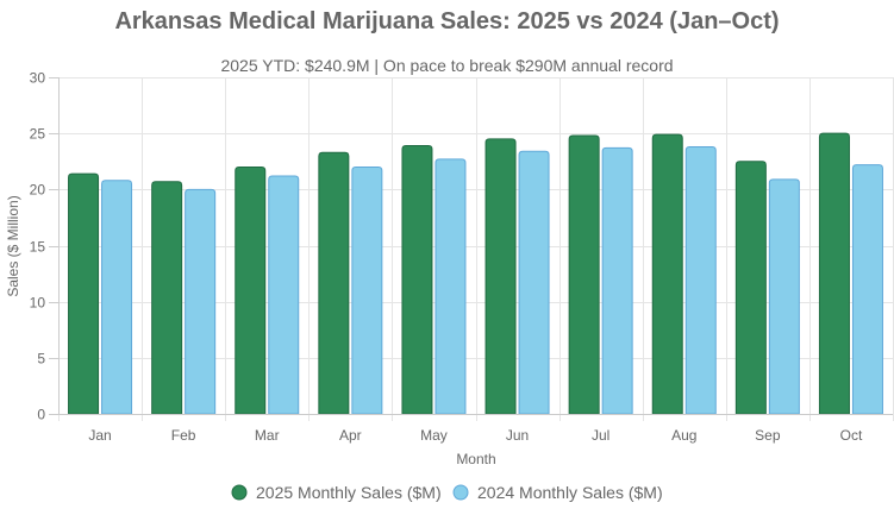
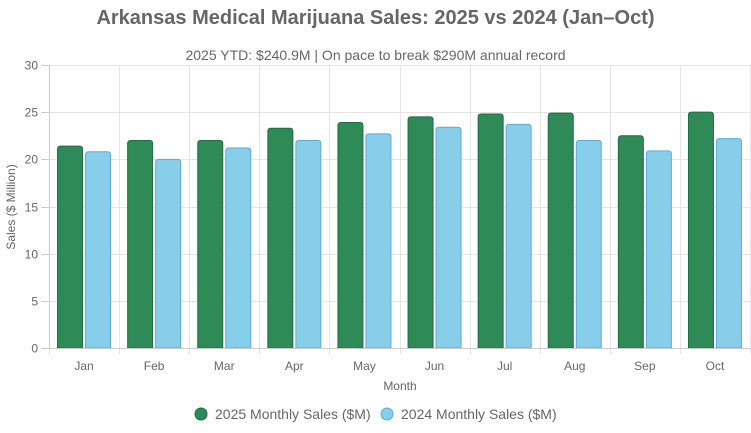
2025 Monthly Sales ($M)/Feb: 21 -> 22
2024 Monthly Sales ($M)/Aug: 24 -> 22
